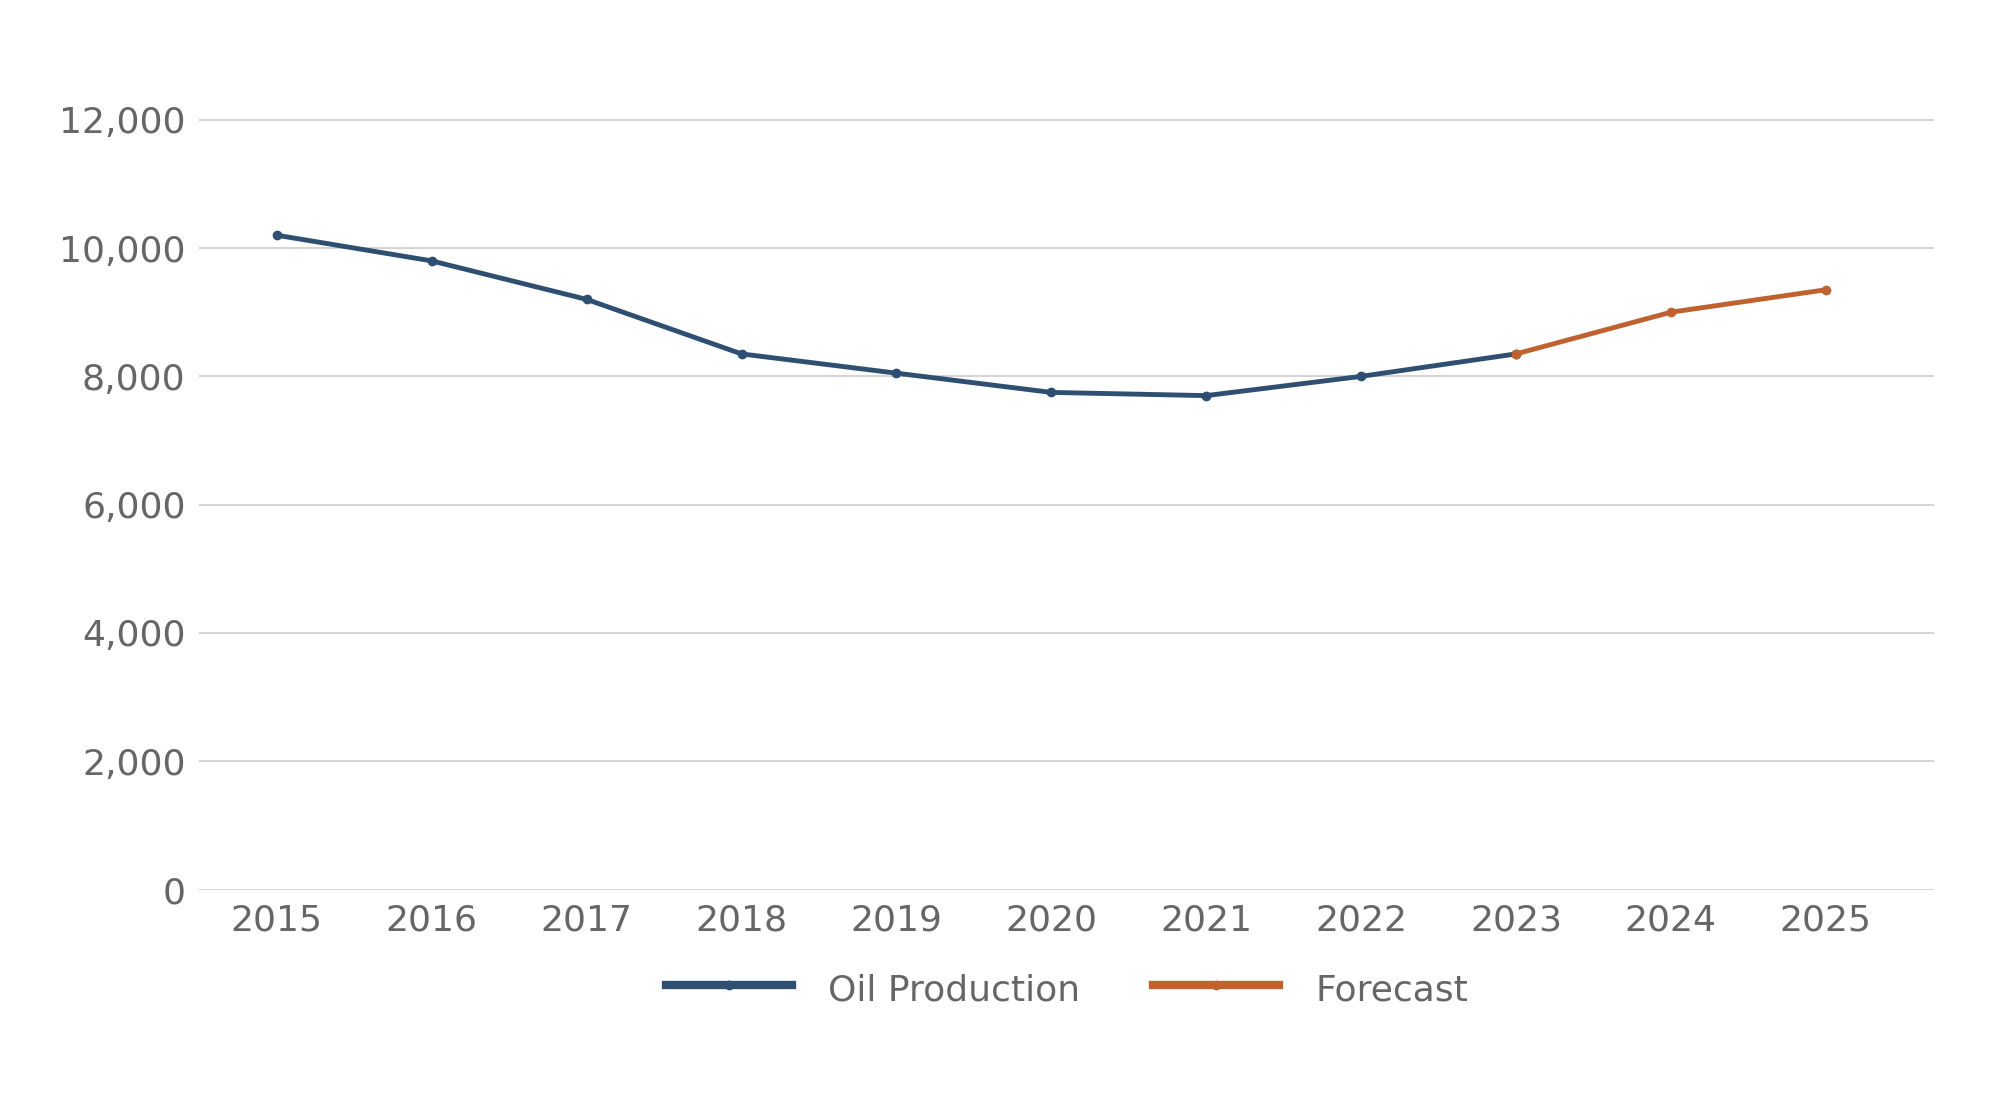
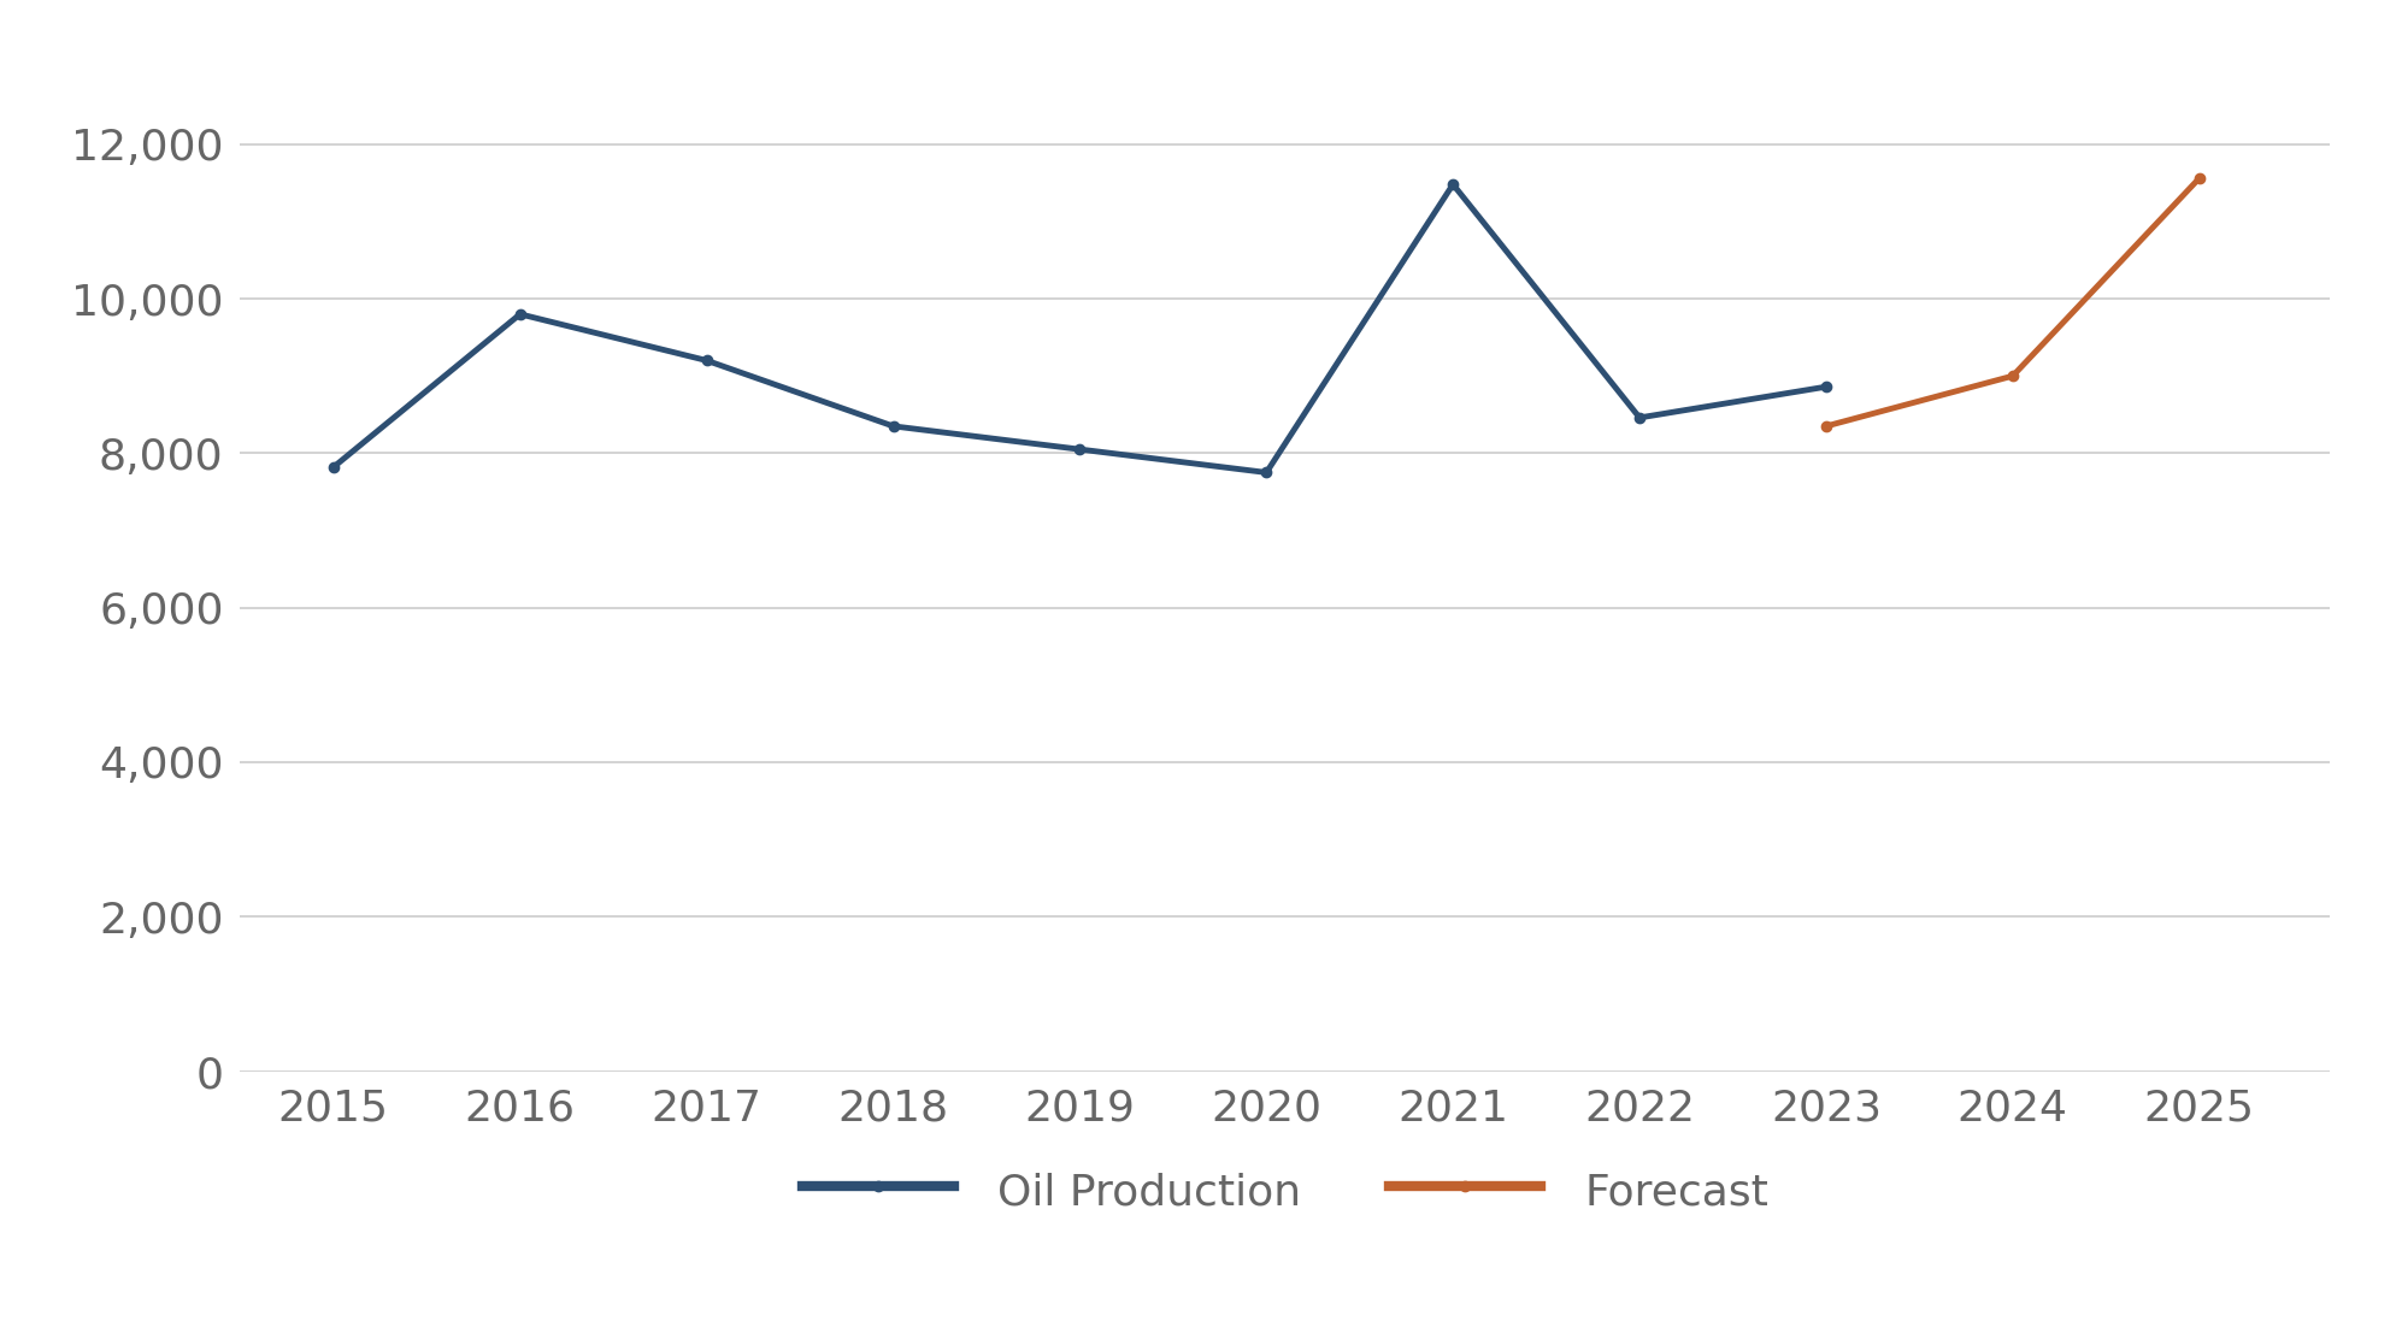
Oil Production/2015: 10,200 -> 7,820
Oil Production/2021: 7,700 -> 11,480
Oil Production/2022: 8,000 -> 8,460
Oil Production/2023: 8,350 -> 8,860
Forecast/2025: 9,350 -> 11,560
